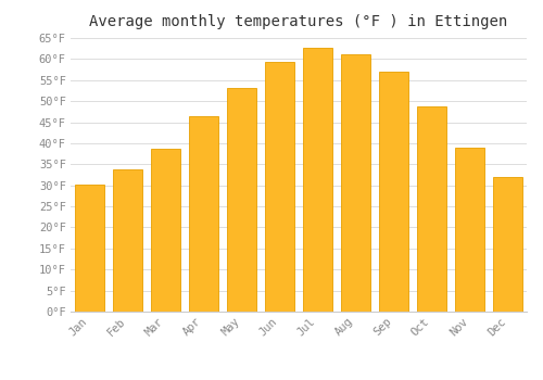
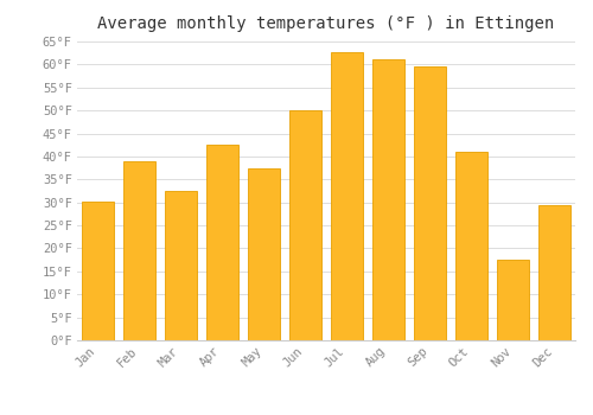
Feb: 33.8°F -> 39.0°F
Mar: 38.8°F -> 32.5°F
Apr: 46.4°F -> 42.5°F
May: 53.2°F -> 37.5°F
Jun: 59.2°F -> 50.0°F
Sep: 57.0°F -> 59.5°F
Oct: 48.8°F -> 41.0°F
Nov: 39.0°F -> 17.5°F
Dec: 32.0°F -> 29.5°F
